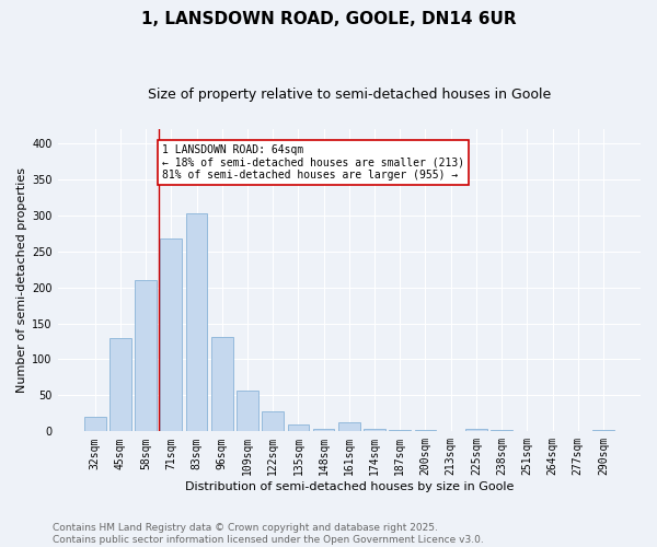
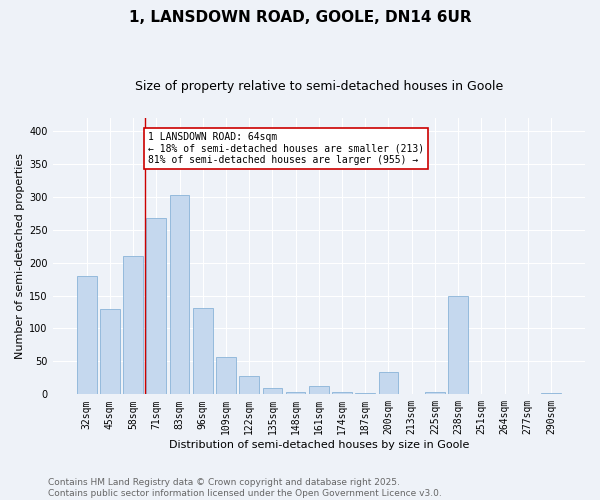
32sqm: 20 -> 180
200sqm: 2 -> 34
238sqm: 2 -> 150
